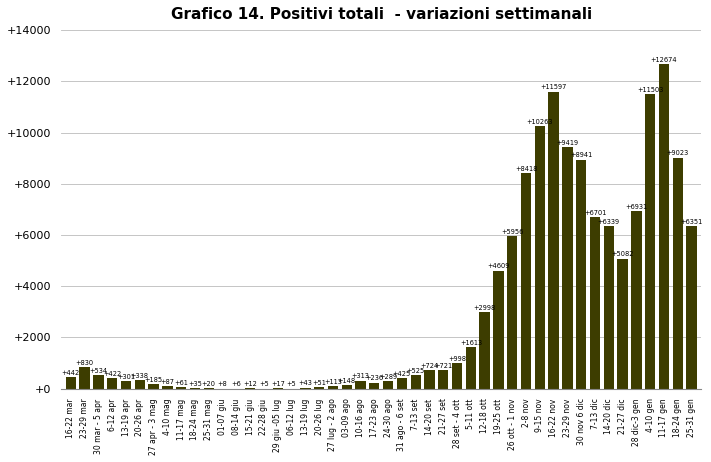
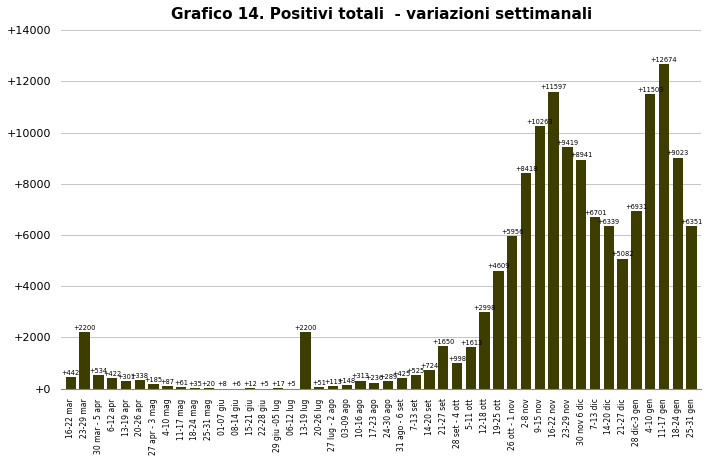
23-29 mar: 830 -> 2200
13-19 lug: 40 -> 2200
21-27 set: 720 -> 1650
